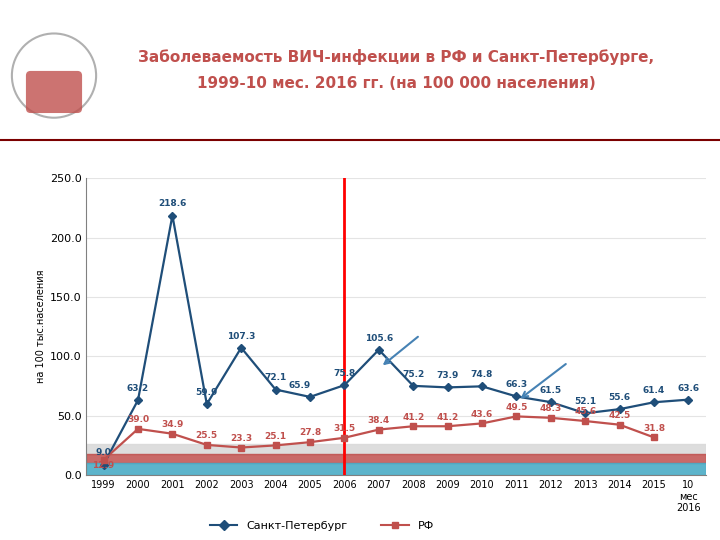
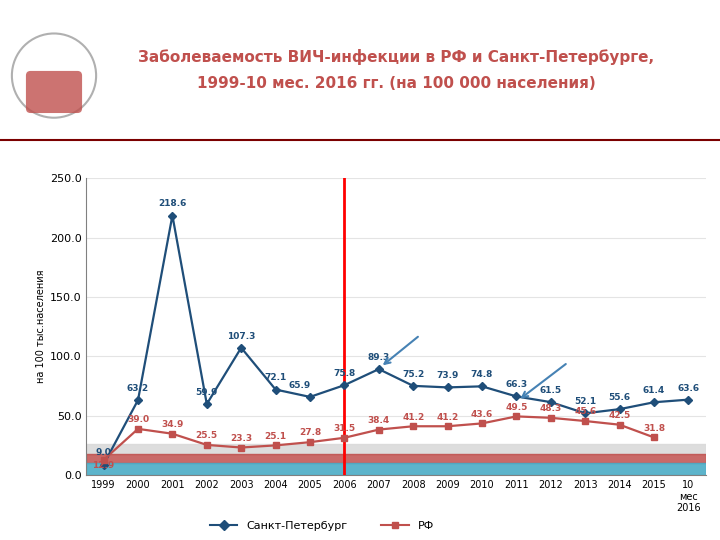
Санкт-Петербург/2007: 105.6 -> 89.3
